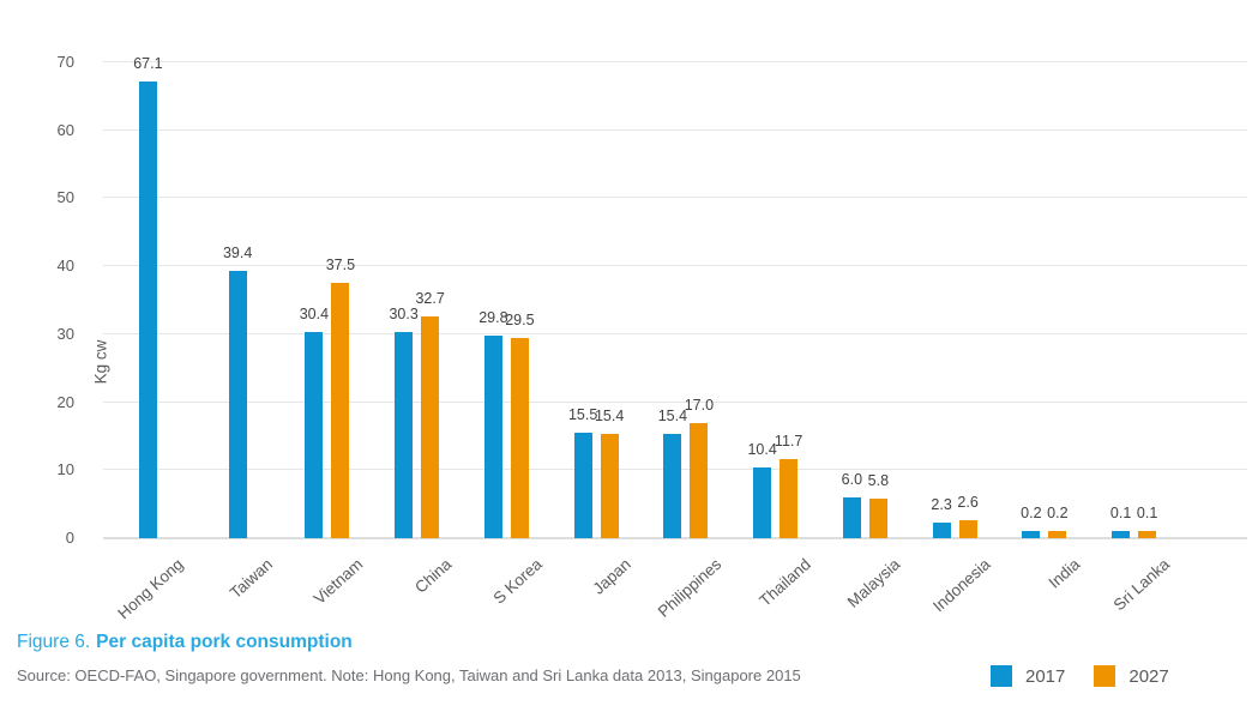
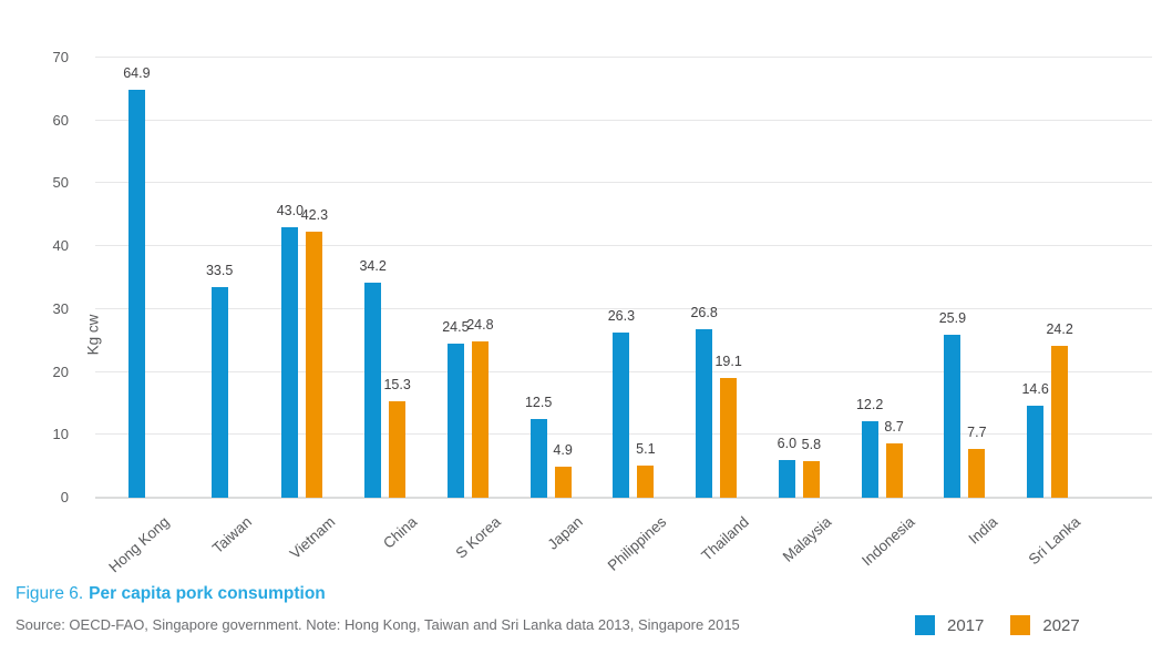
2017/Hong Kong: 67.1 -> 64.9
2017/Taiwan: 39.4 -> 33.5
2017/Vietnam: 30.4 -> 43.0
2027/Vietnam: 37.5 -> 42.3
2017/China: 30.3 -> 34.2
2027/China: 32.7 -> 15.3
2017/S Korea: 29.8 -> 24.5
2027/S Korea: 29.5 -> 24.8
2017/Japan: 15.5 -> 12.5
2027/Japan: 15.4 -> 4.9
2017/Philippines: 15.4 -> 26.3
2027/Philippines: 17.0 -> 5.1
2017/Thailand: 10.4 -> 26.8
2027/Thailand: 11.7 -> 19.1
2017/Indonesia: 2.3 -> 12.2
2027/Indonesia: 2.6 -> 8.7
2017/India: 0.2 -> 25.9
2027/India: 0.2 -> 7.7
2017/Sri Lanka: 0.1 -> 14.6
2027/Sri Lanka: 0.1 -> 24.2
